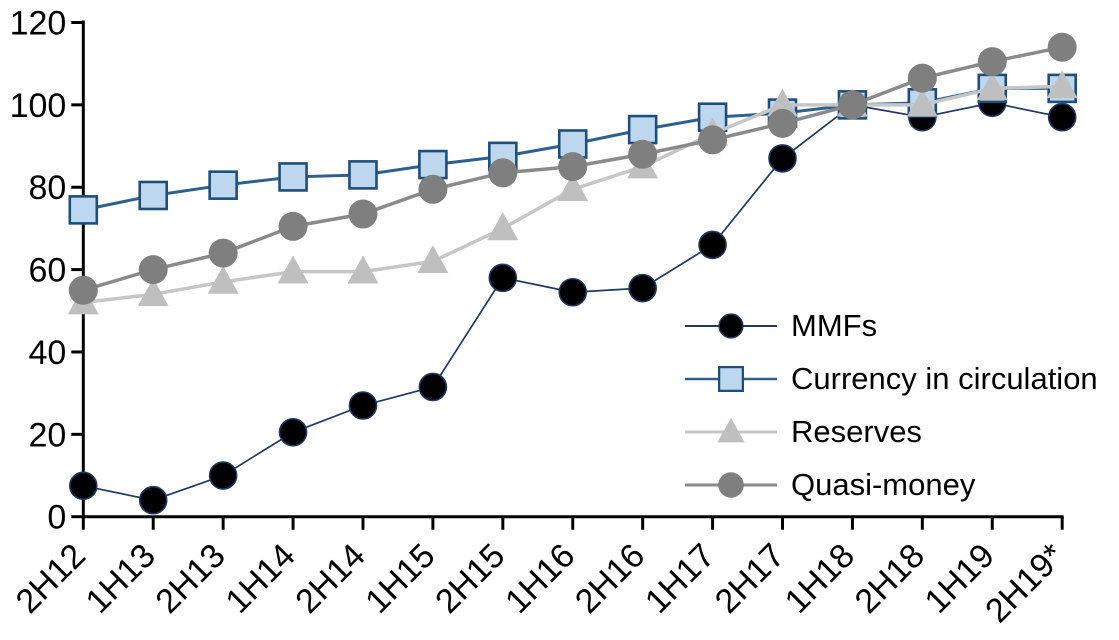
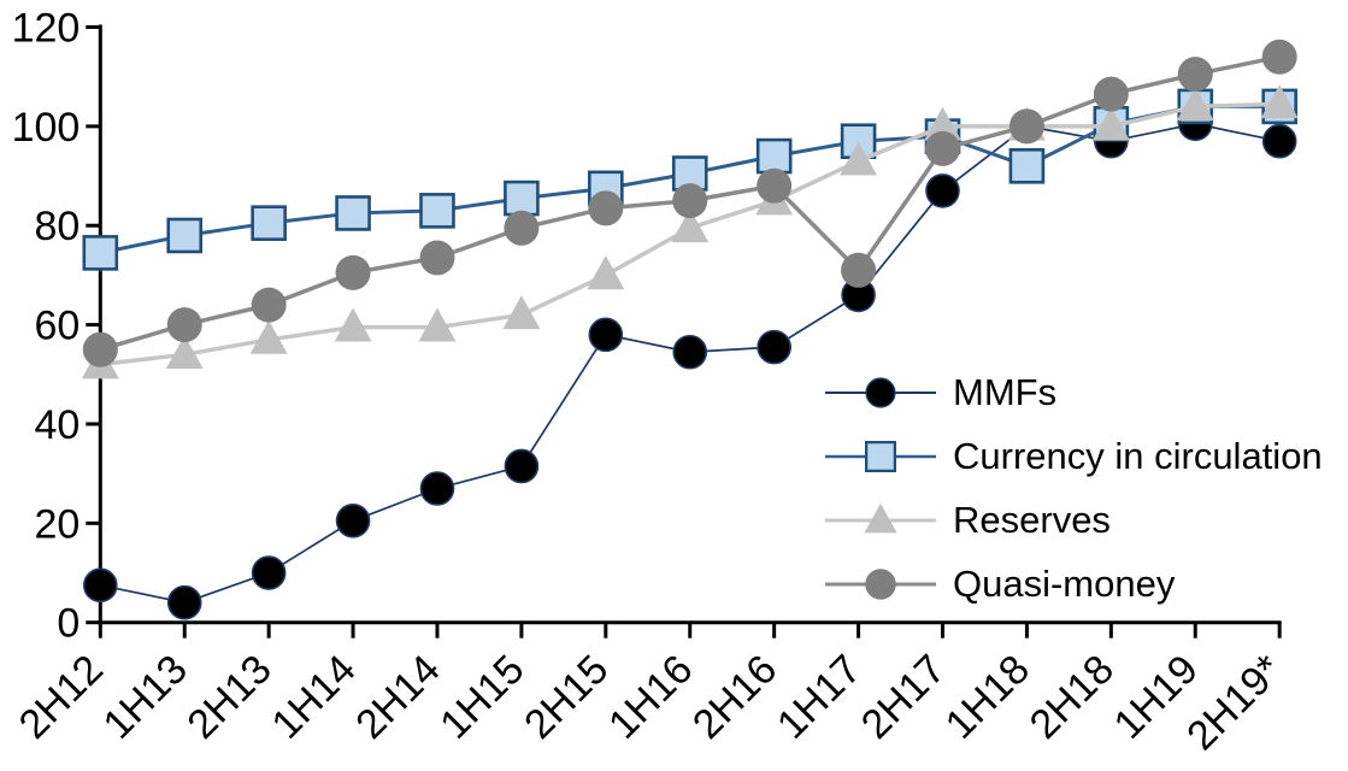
Quasi-money/1H17: 92 -> 71
Currency in circulation/1H18: 100 -> 92
